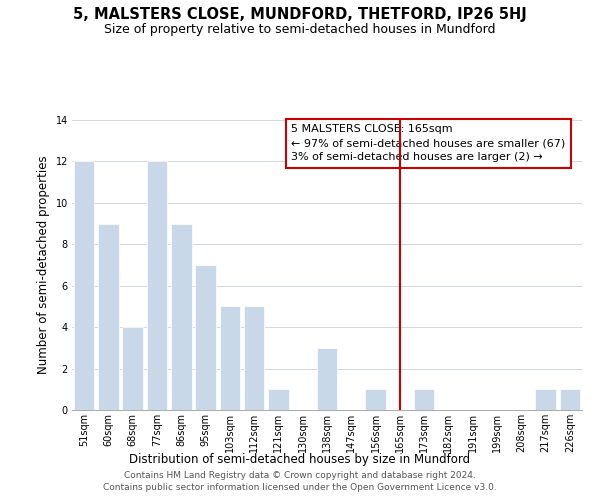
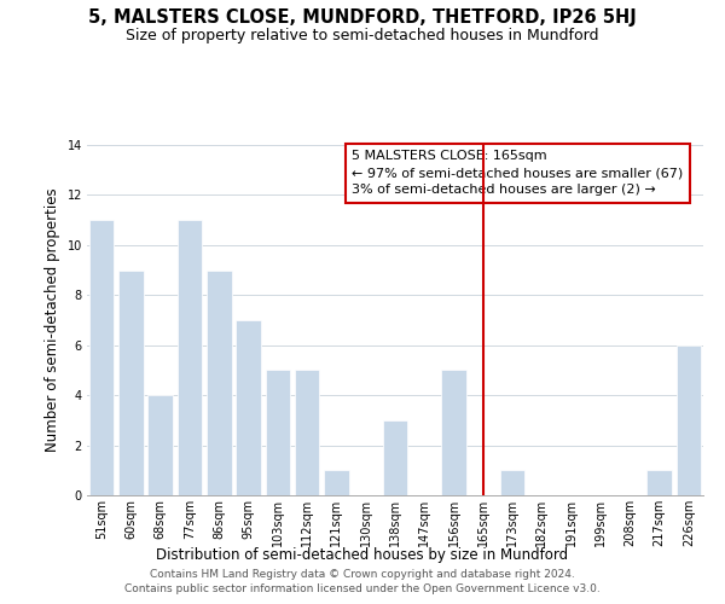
51sqm: 12 -> 11
77sqm: 12 -> 11
156sqm: 1 -> 5
226sqm: 1 -> 6
